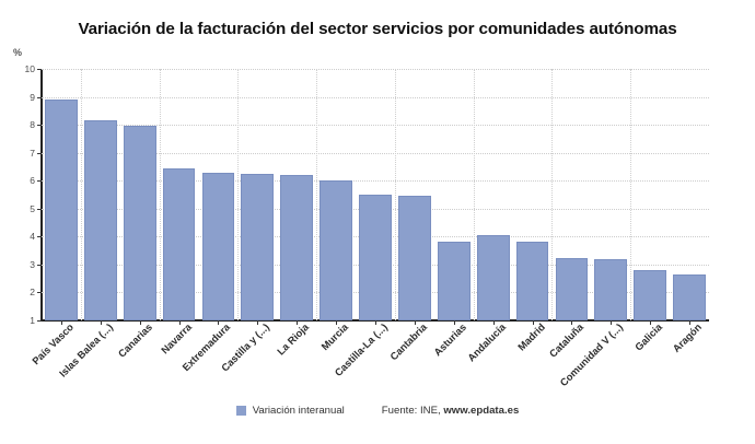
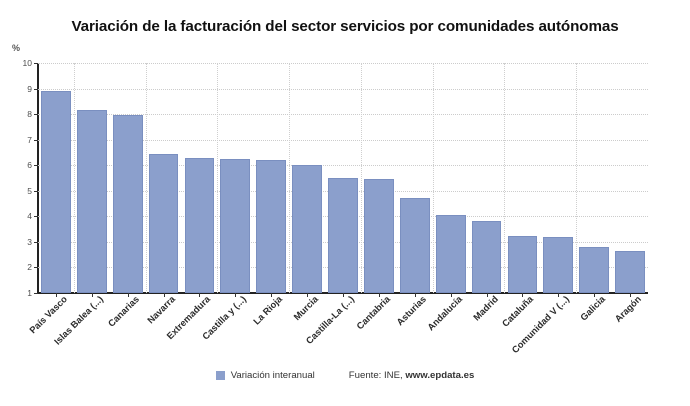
Asturias: 3.8 -> 4.7
